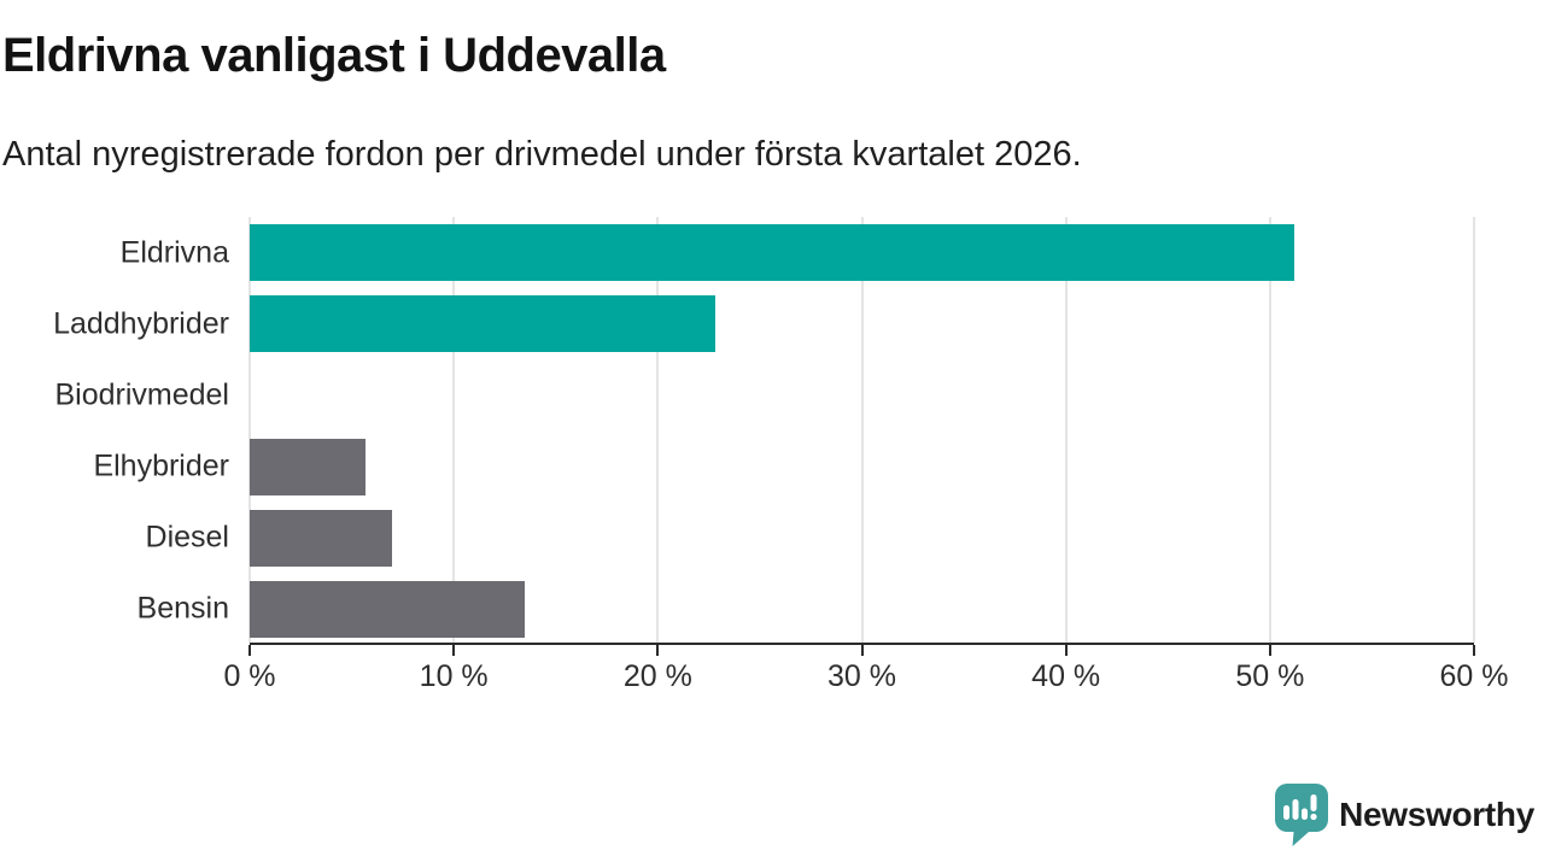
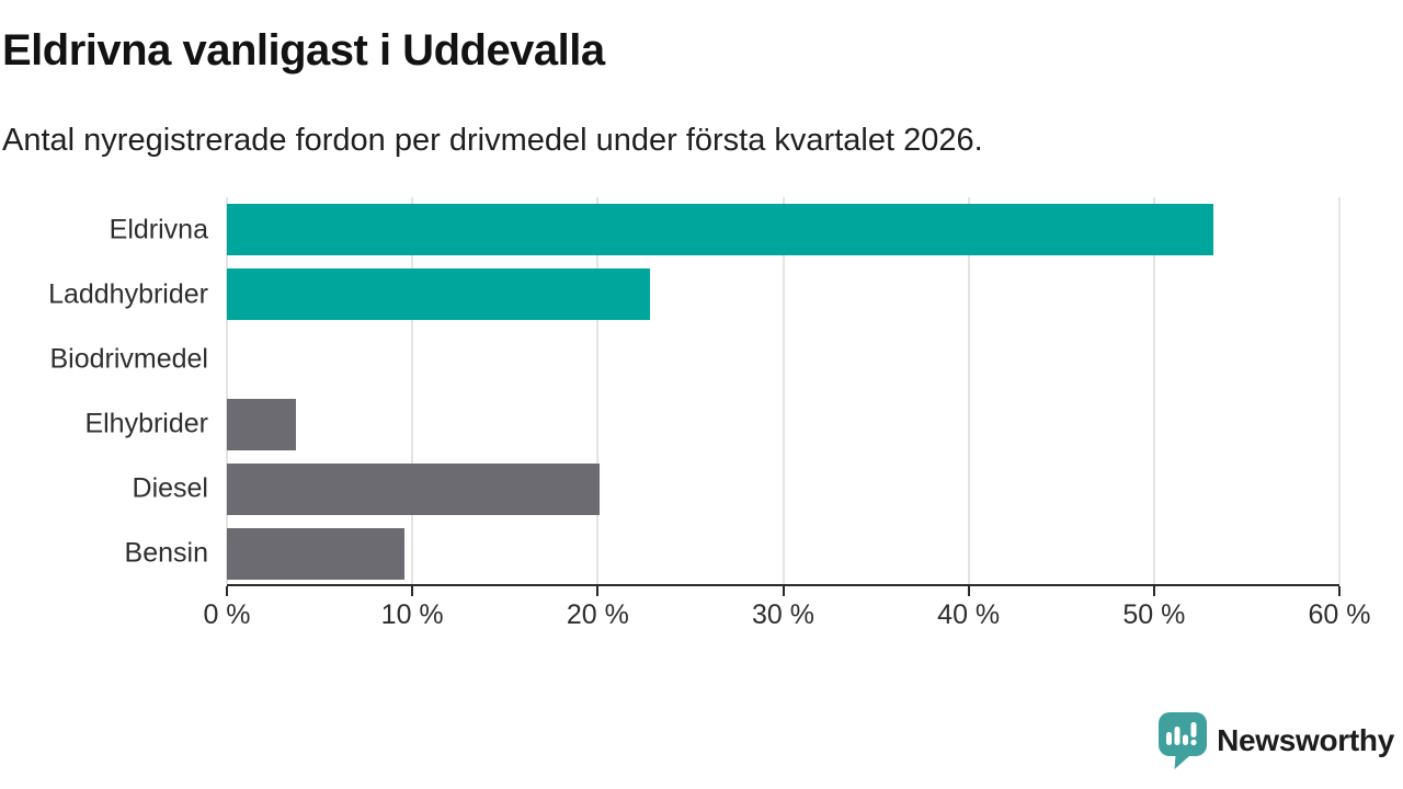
Eldrivna: 51.2% -> 53.2%
Elhybrider: 5.7% -> 3.7%
Diesel: 7.0% -> 20.1%
Bensin: 13.5% -> 9.6%
